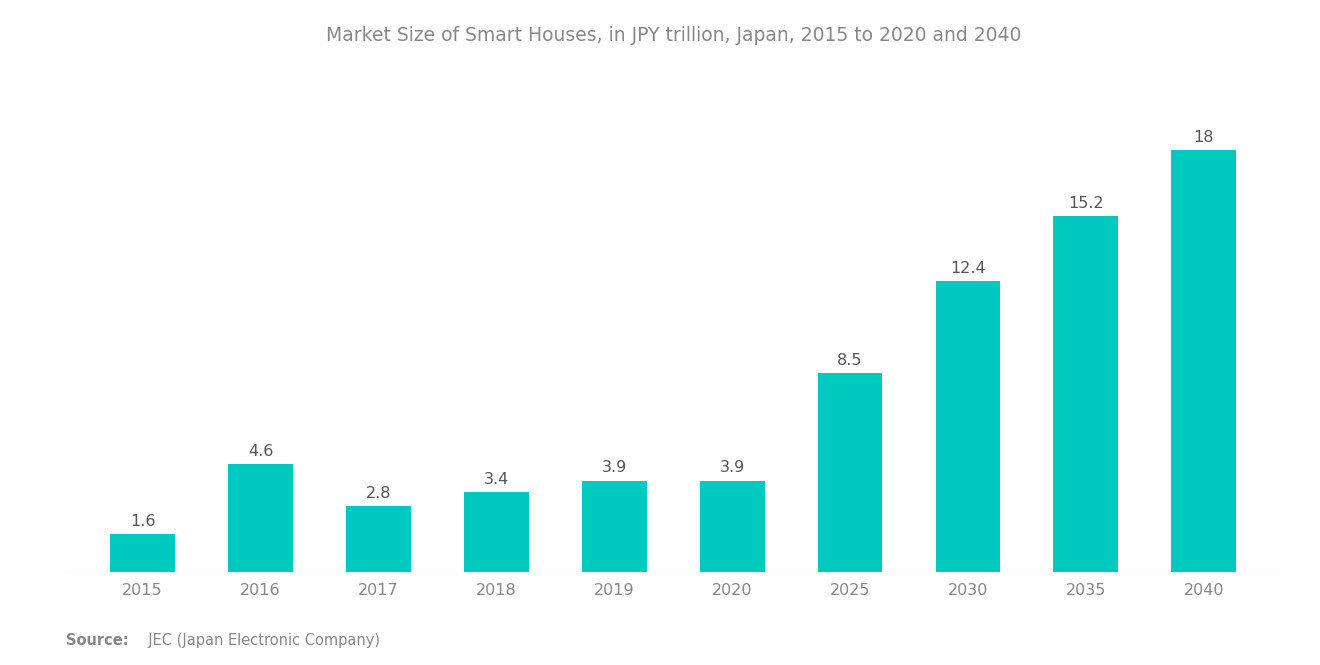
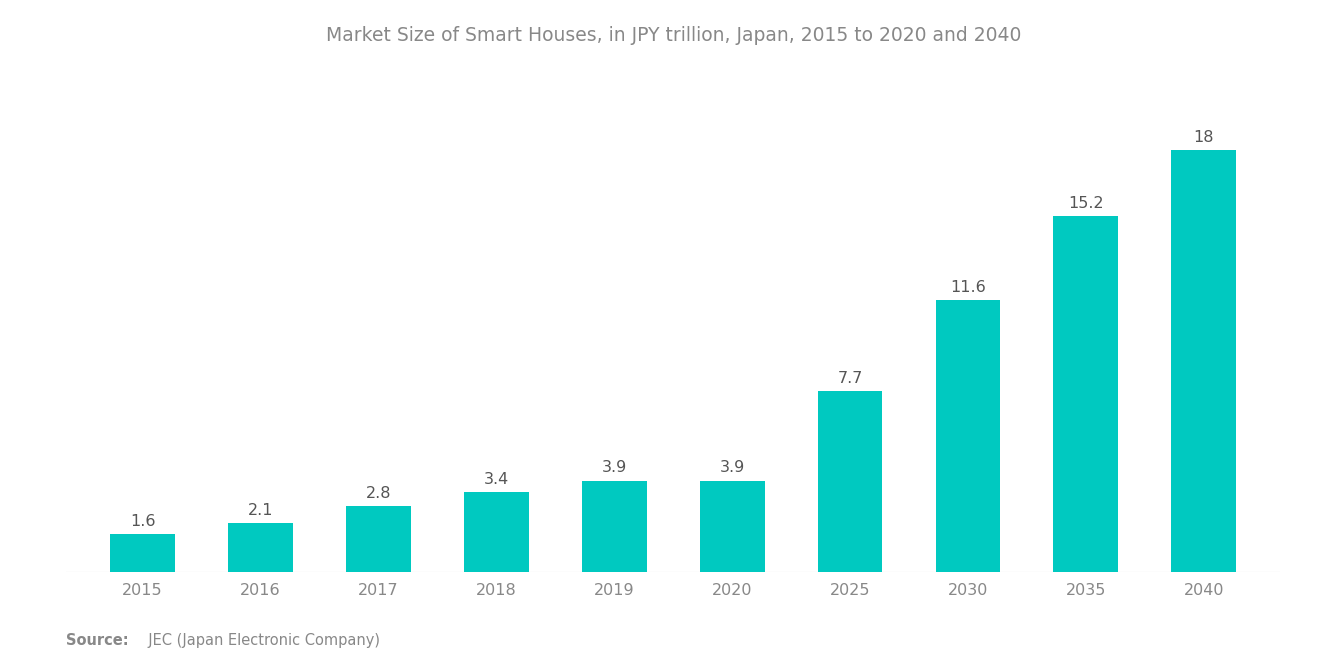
2016: 4.6 -> 2.1
2025: 8.5 -> 7.7
2030: 12.4 -> 11.6
